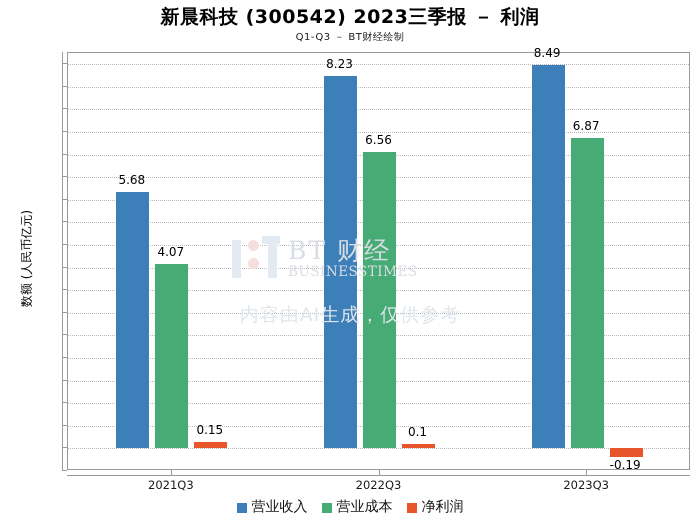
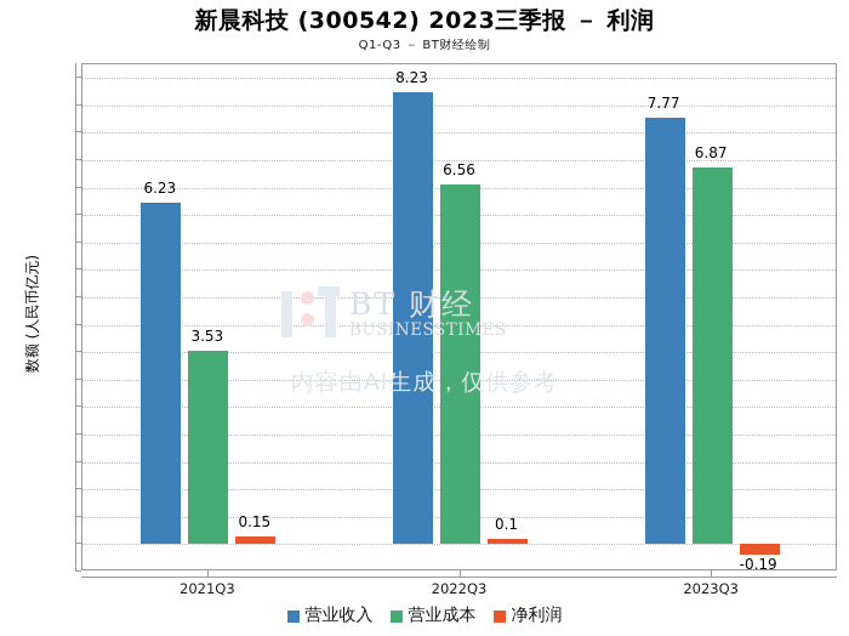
营业收入/2021Q3: 5.68 -> 6.23
营业成本/2021Q3: 4.07 -> 3.53
营业收入/2023Q3: 8.49 -> 7.77
